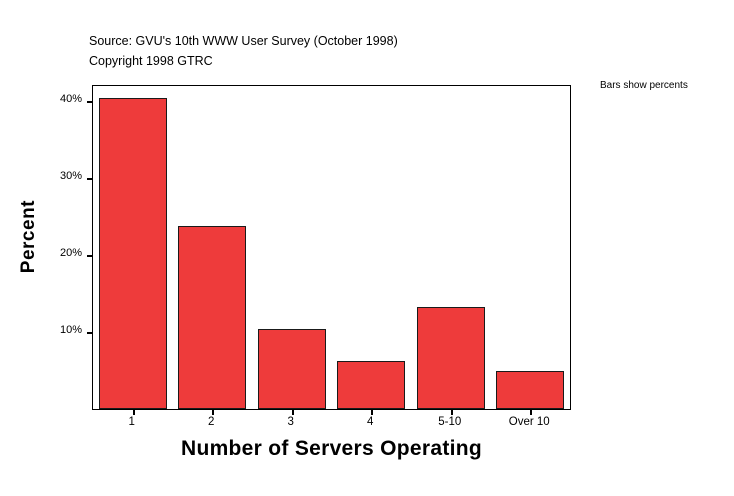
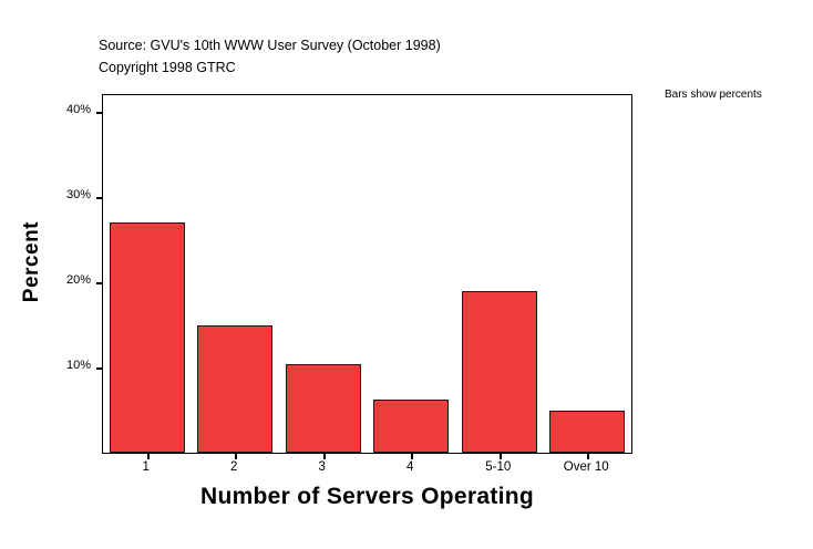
1: 40% -> 27%
2: 24% -> 15%
5-10: 13% -> 19%
